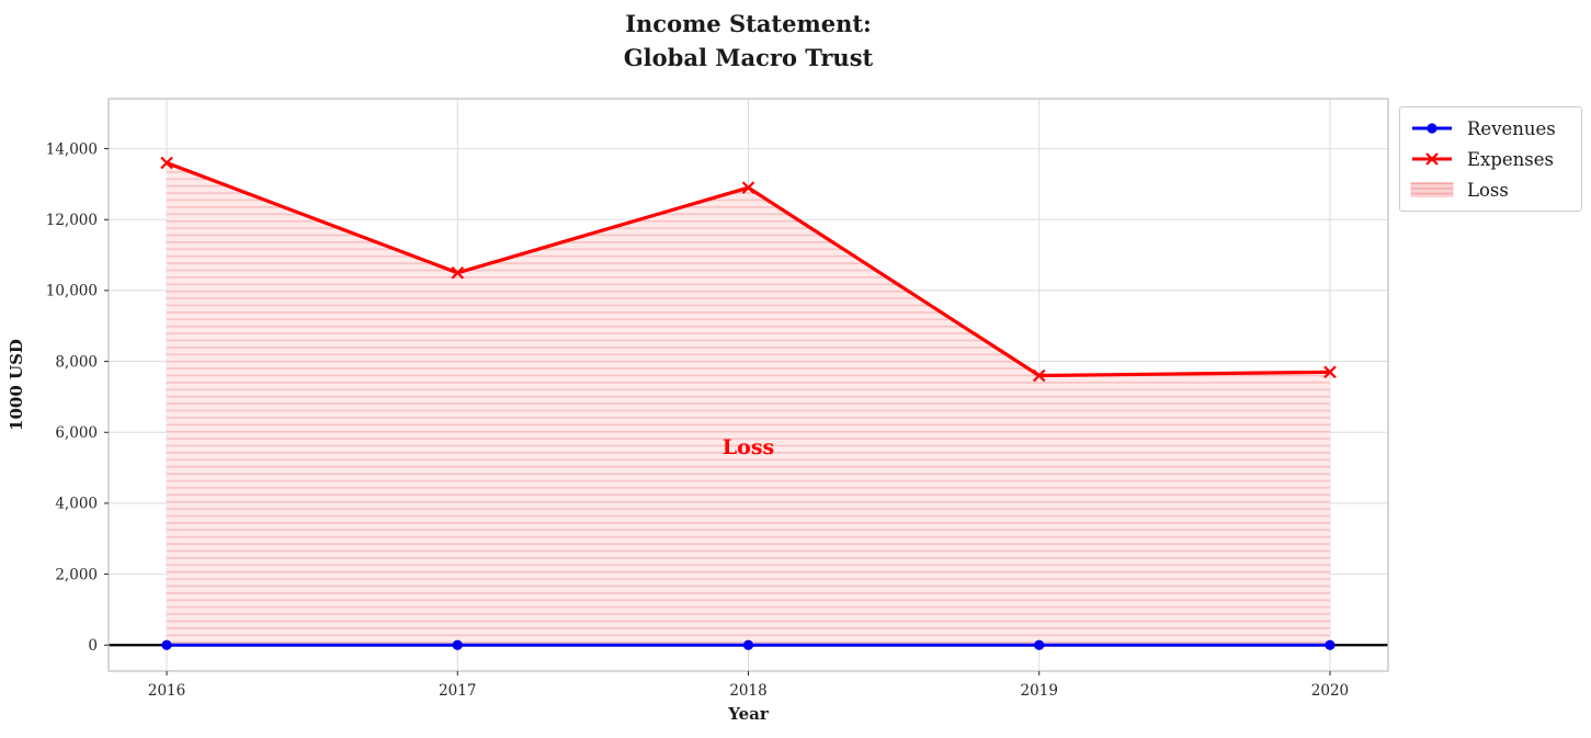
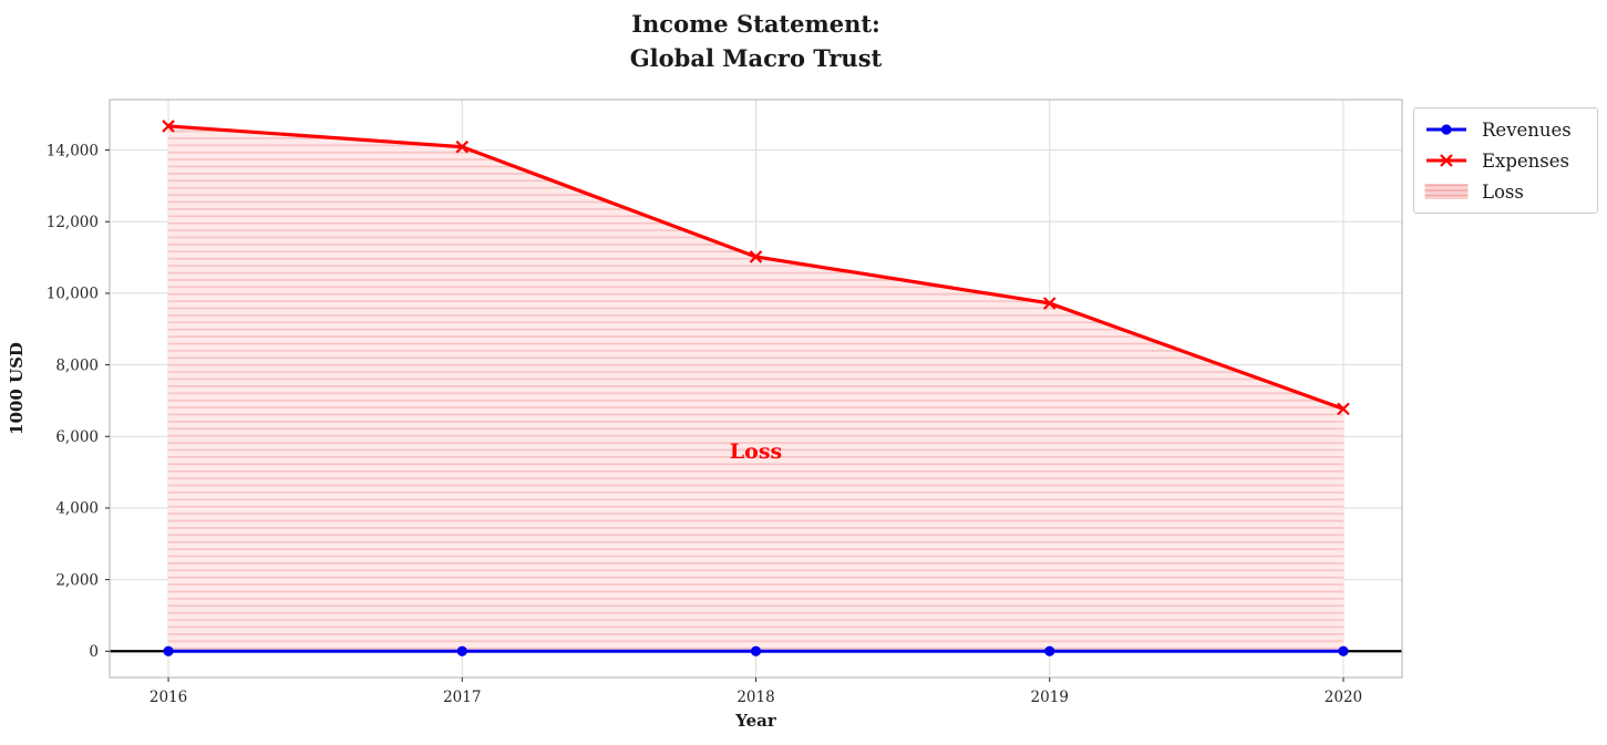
Expenses/2016: 13600 -> 14700
Expenses/2017: 10500 -> 14100
Expenses/2018: 12900 -> 11000
Expenses/2019: 7600 -> 9700
Expenses/2020: 7700 -> 6800
